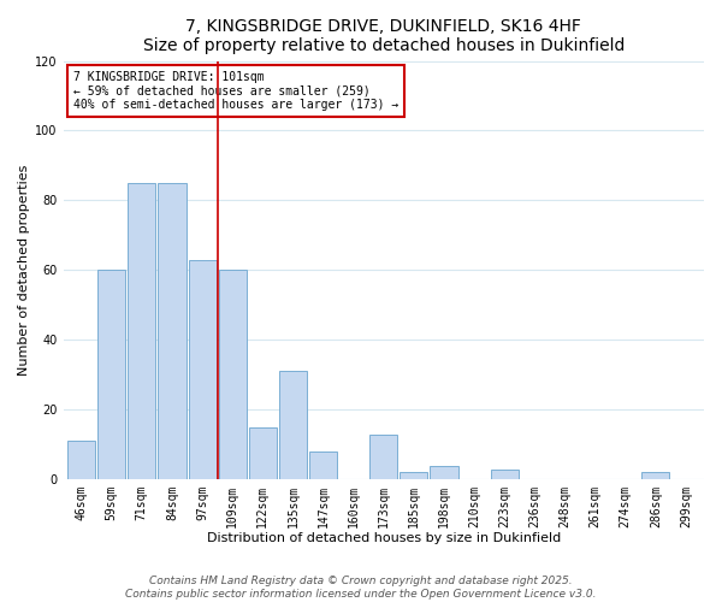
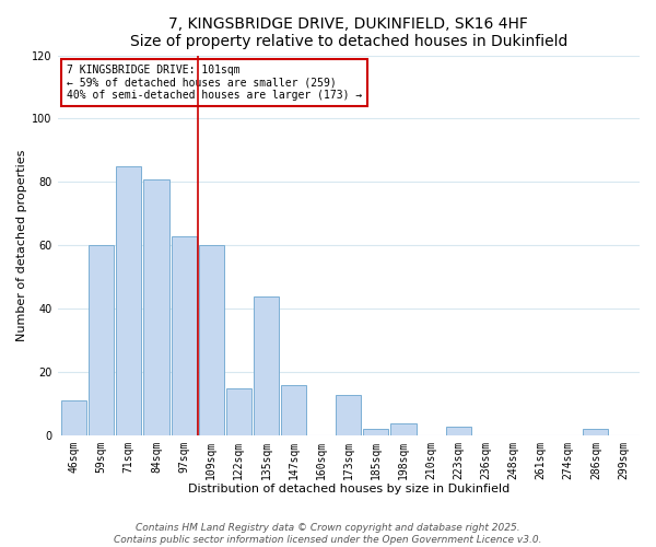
84sqm: 85 -> 81
135sqm: 31 -> 44
147sqm: 8 -> 16
